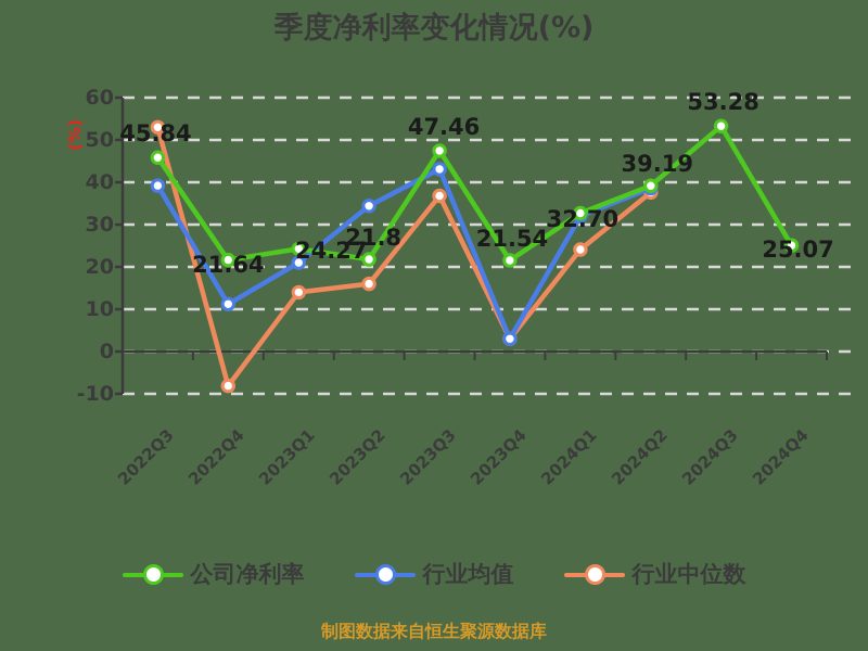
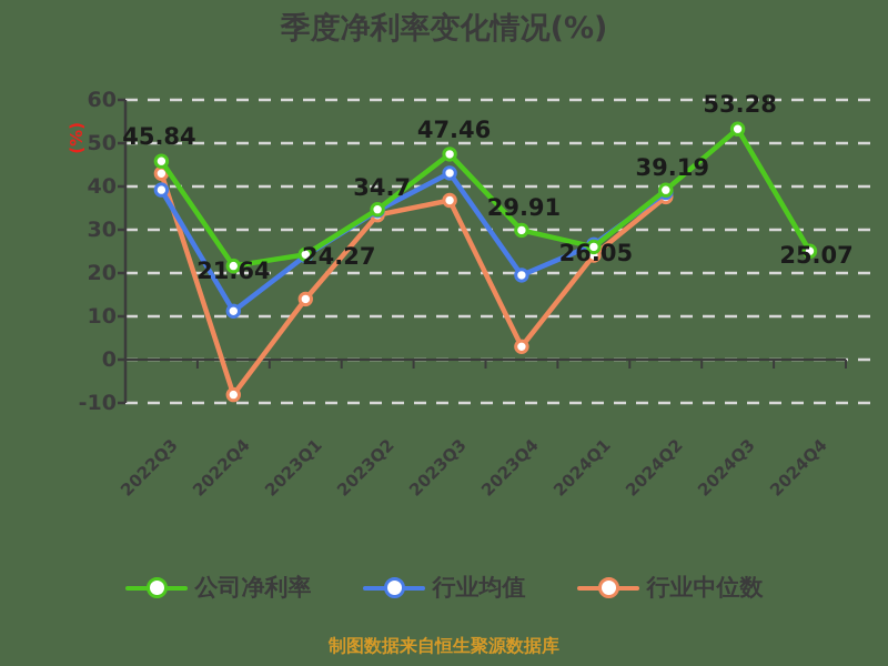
行业中位数/2022Q3: 53 -> 43
行业均值/2023Q1: 21 -> 24
公司净利率/2023Q2: 21.8 -> 34.7
行业中位数/2023Q2: 16 -> 33
公司净利率/2023Q4: 21.54 -> 29.91
行业均值/2023Q4: 3 -> 20
公司净利率/2024Q1: 32.70 -> 26.05
行业均值/2024Q1: 32 -> 27
